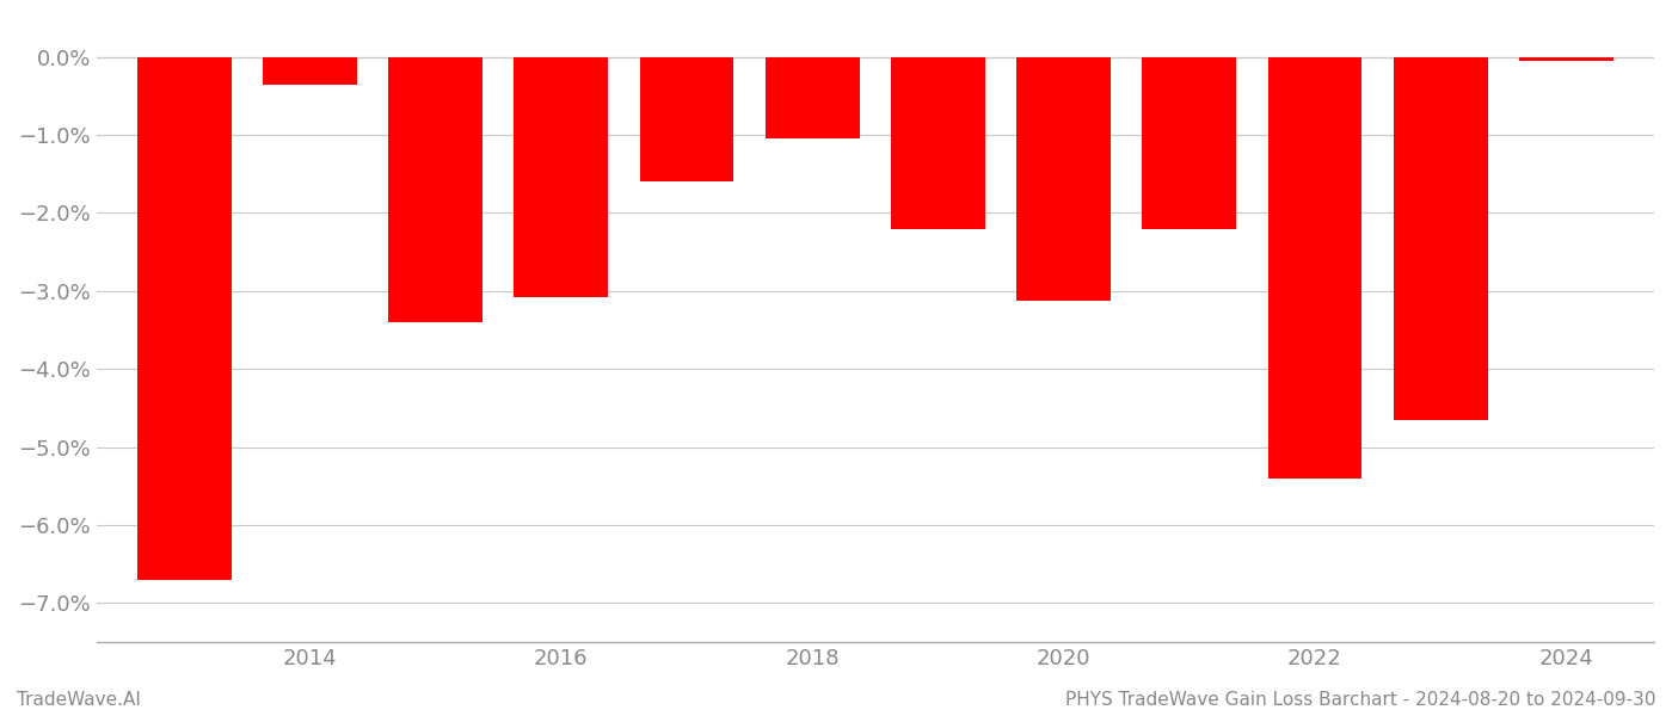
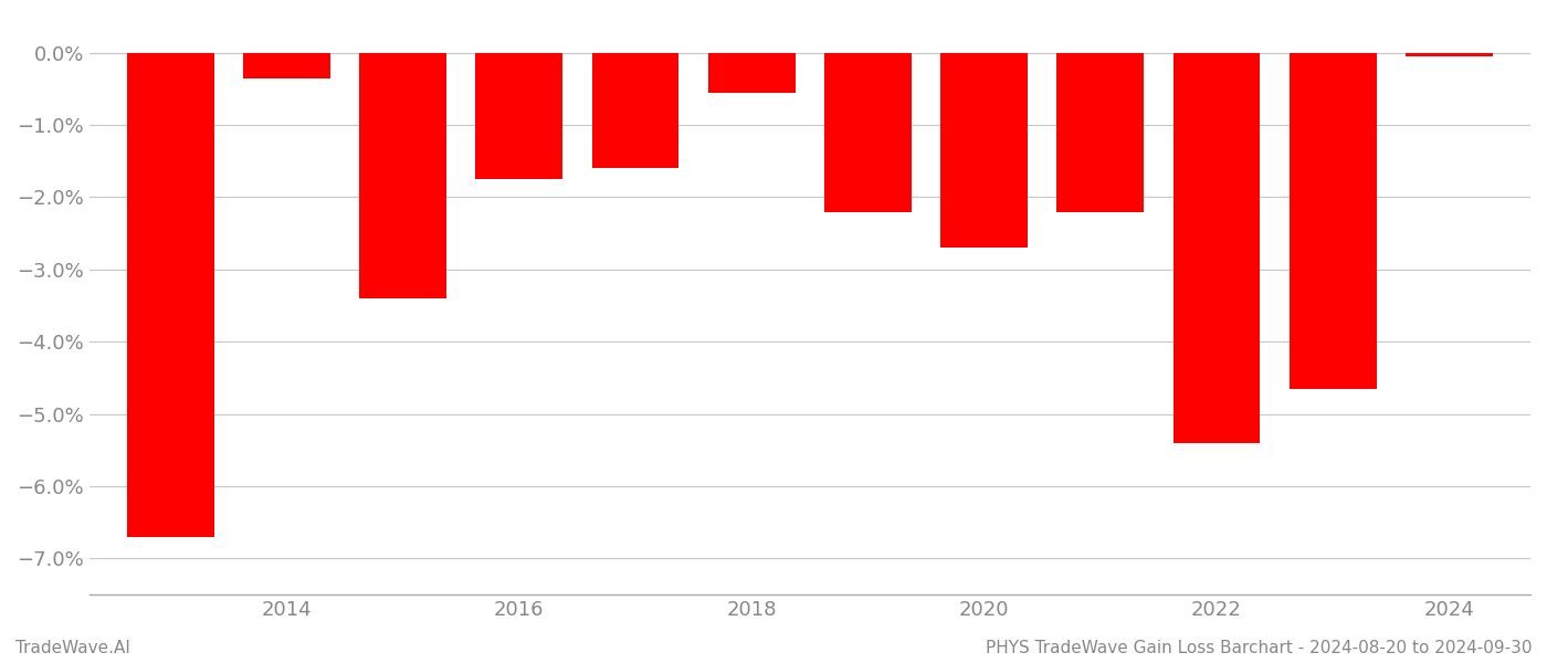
2016: -3.08% -> -1.75%
2018: -1.04% -> -0.55%
2020: -3.12% -> -2.70%
